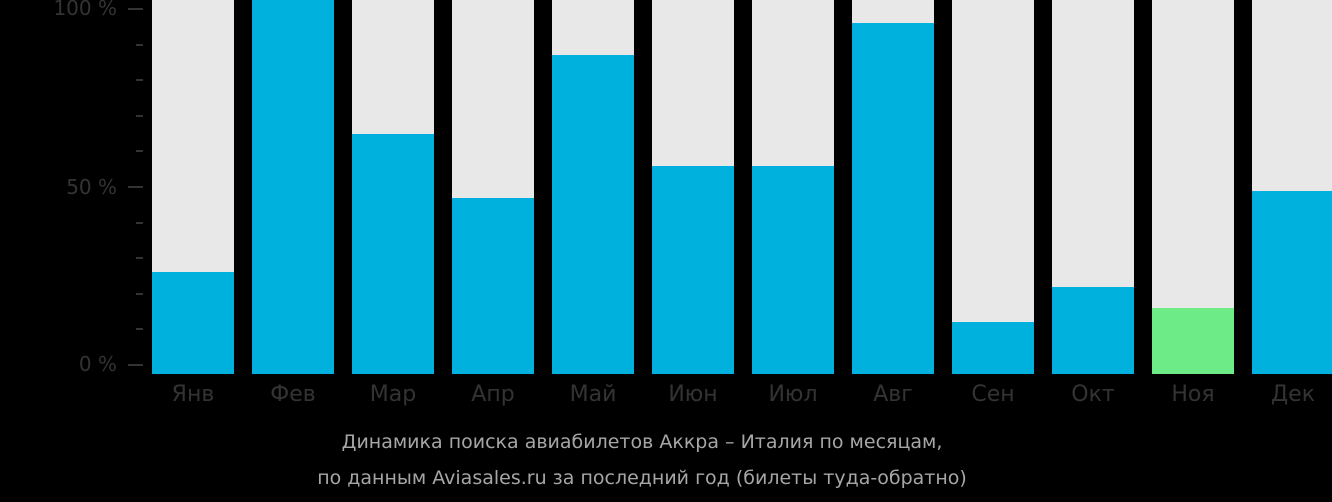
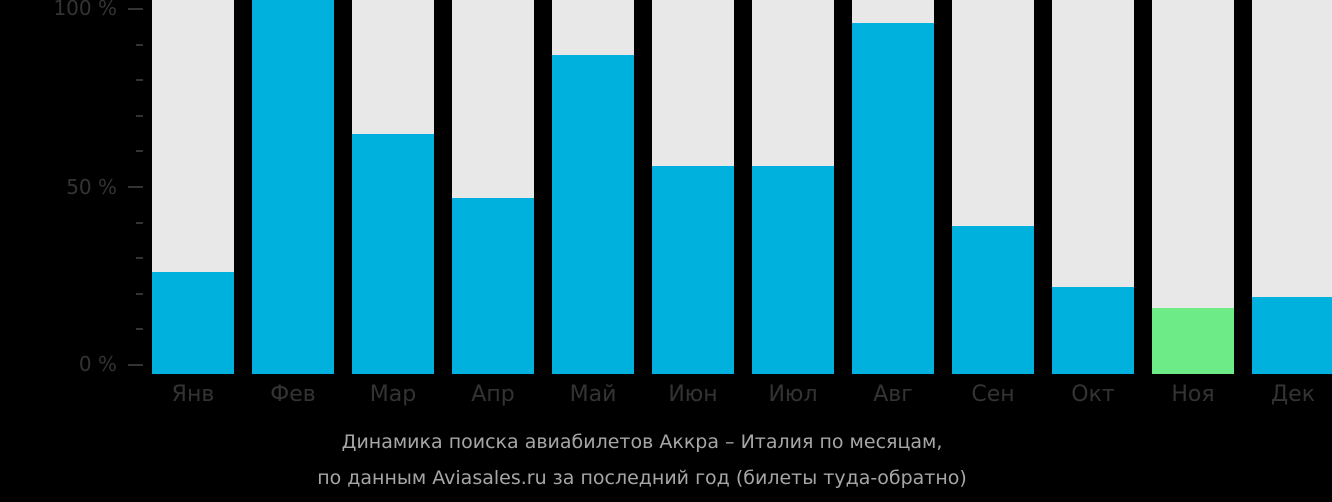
Сен: 12% -> 39%
Дек: 49% -> 19%
